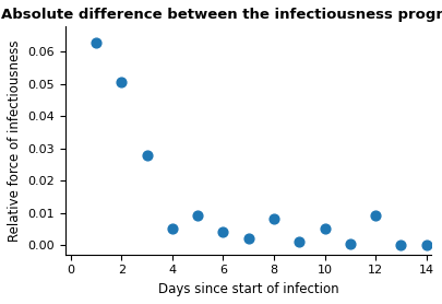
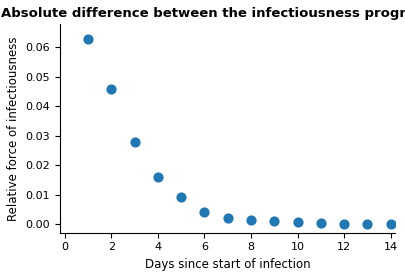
2: 0.0505 -> 0.0460
4: 0.0050 -> 0.0160
8: 0.0080 -> 0.0012
10: 0.0050 -> 0.0005
12: 0.0090 -> 0.0001
